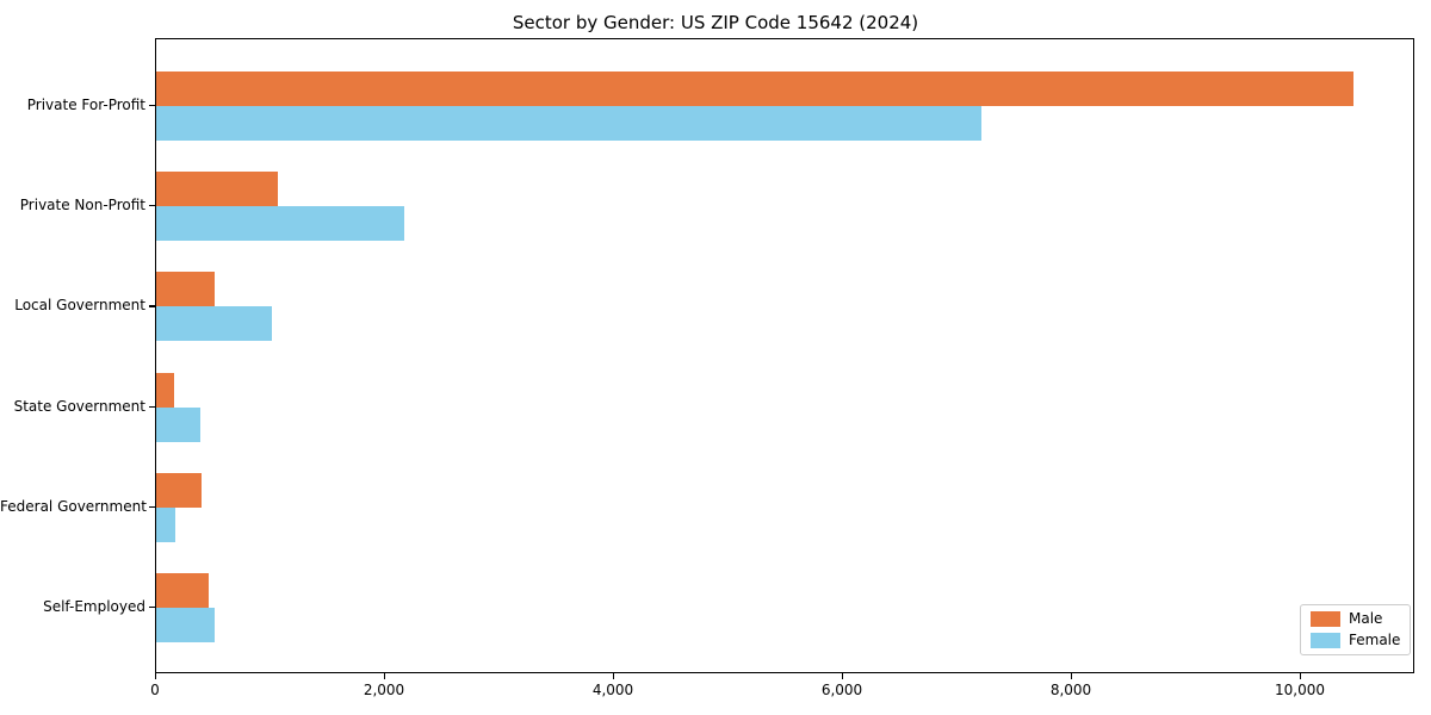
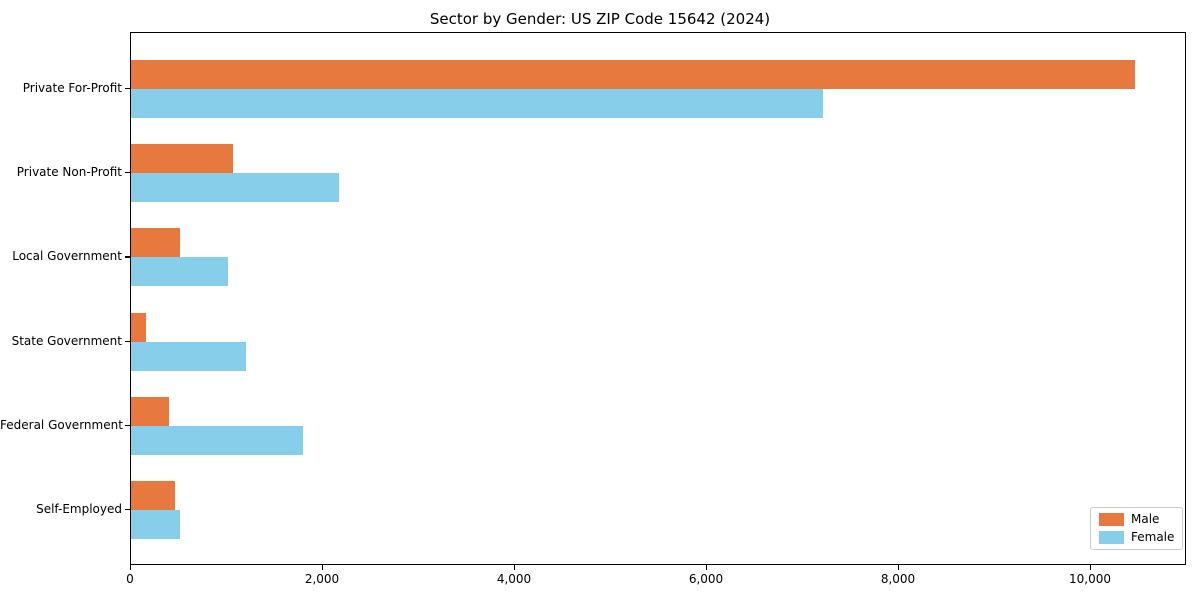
Female/State Government: 400 -> 1200
Female/Federal Government: 200 -> 1800
